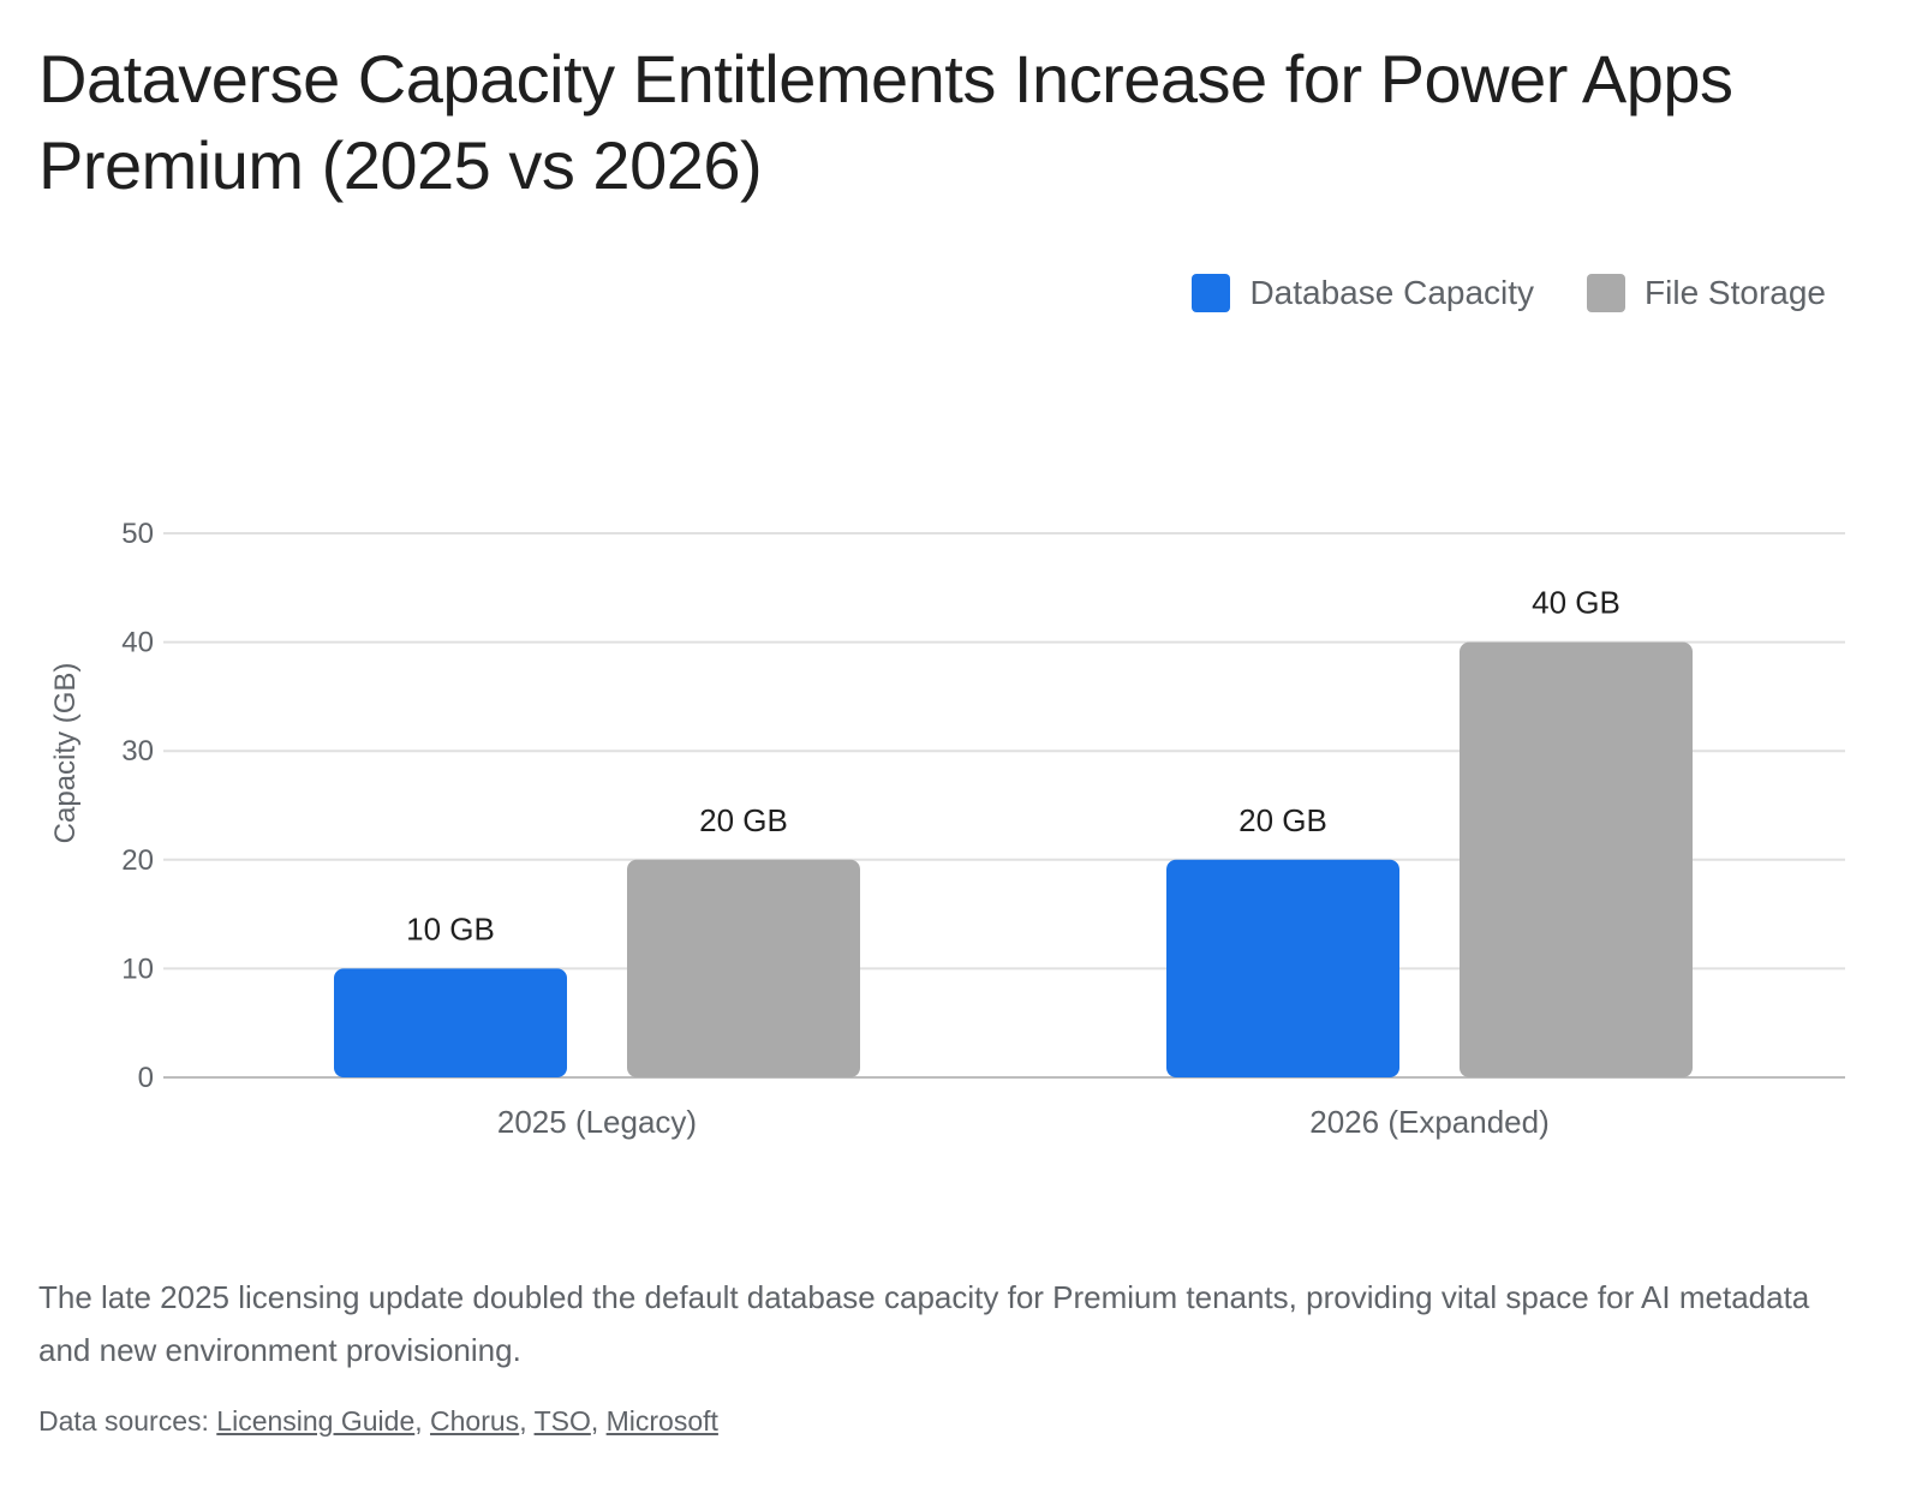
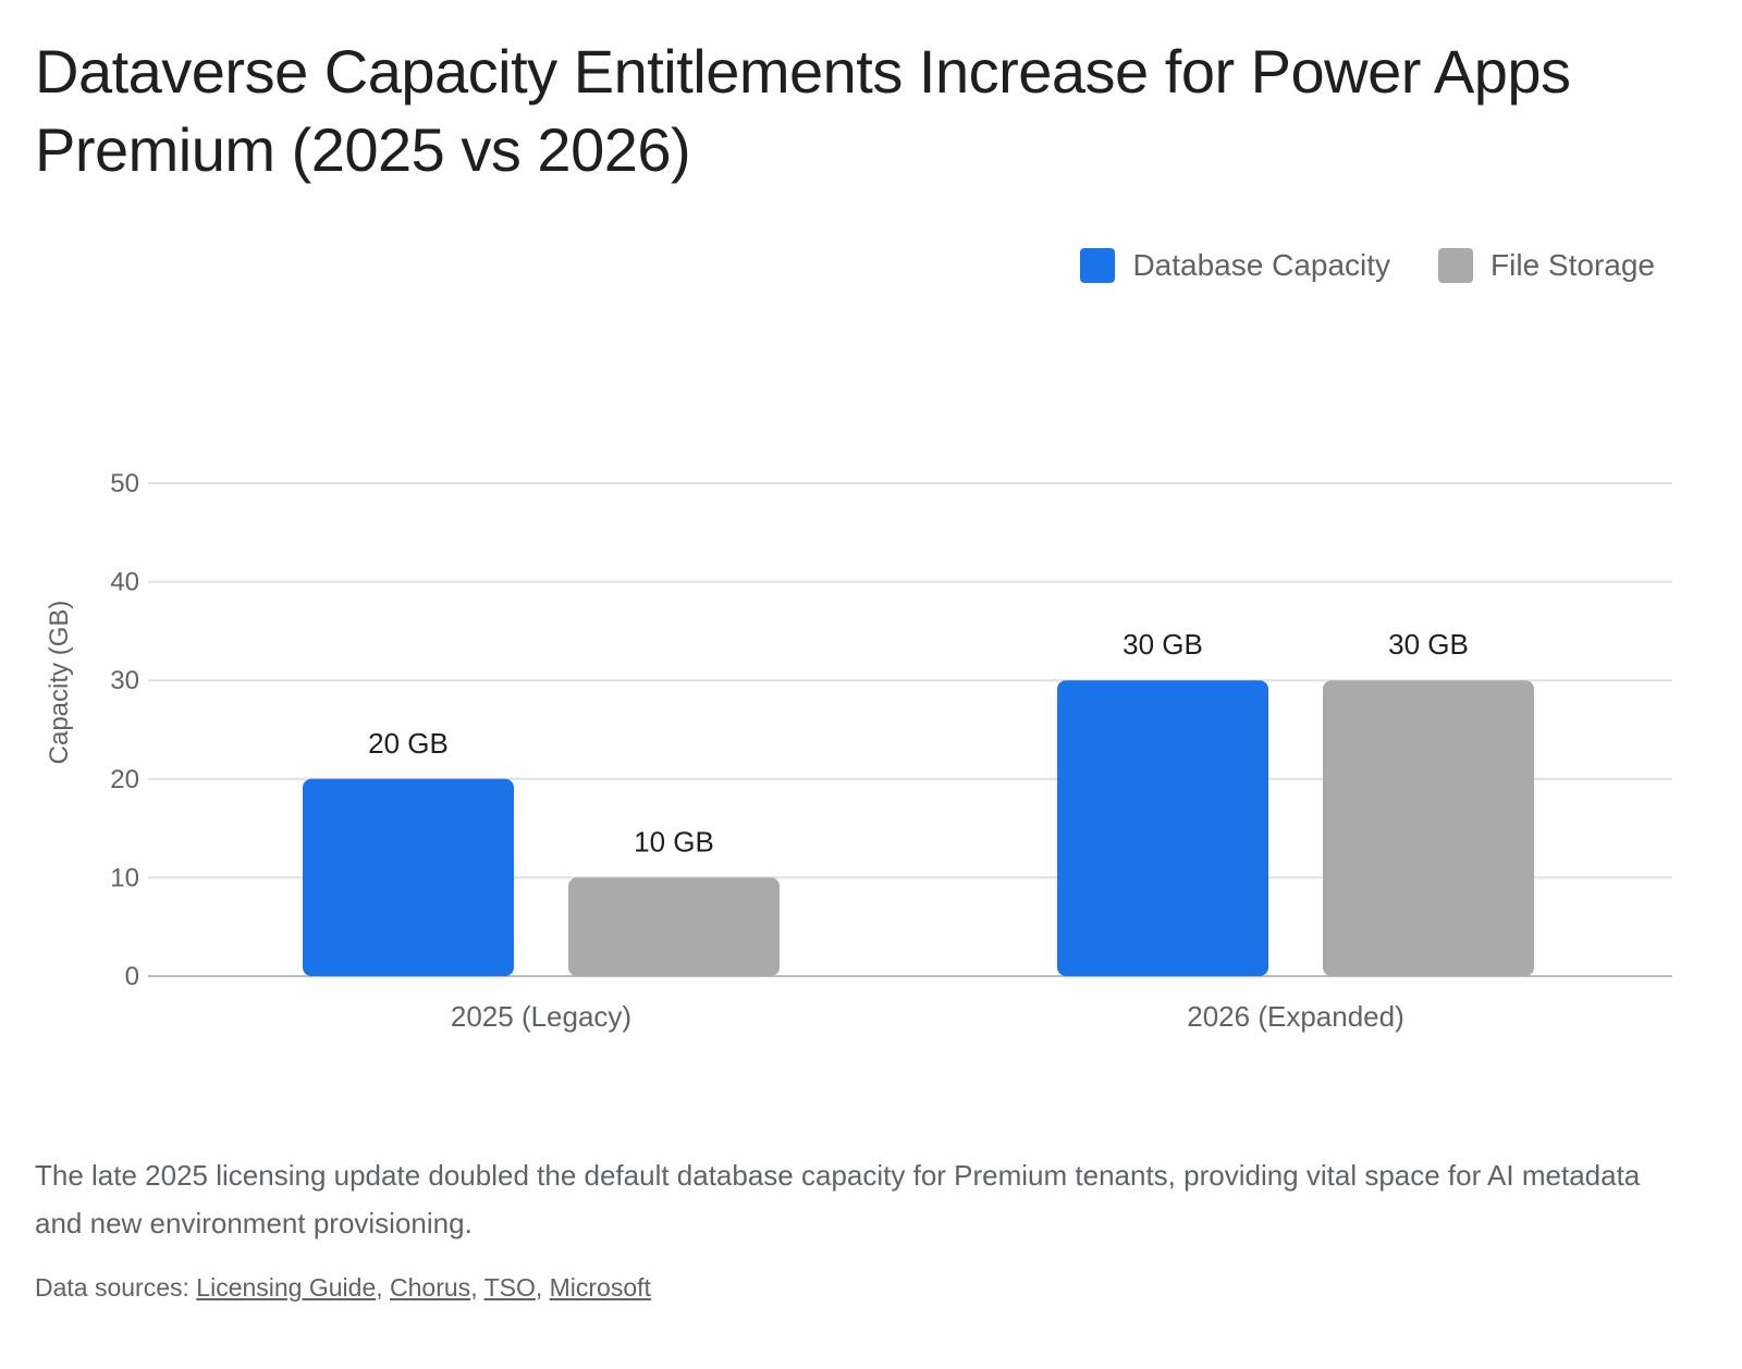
Database Capacity/2025 (Legacy): 10 -> 20
File Storage/2025 (Legacy): 20 -> 10
Database Capacity/2026 (Expanded): 20 -> 30
File Storage/2026 (Expanded): 40 -> 30
